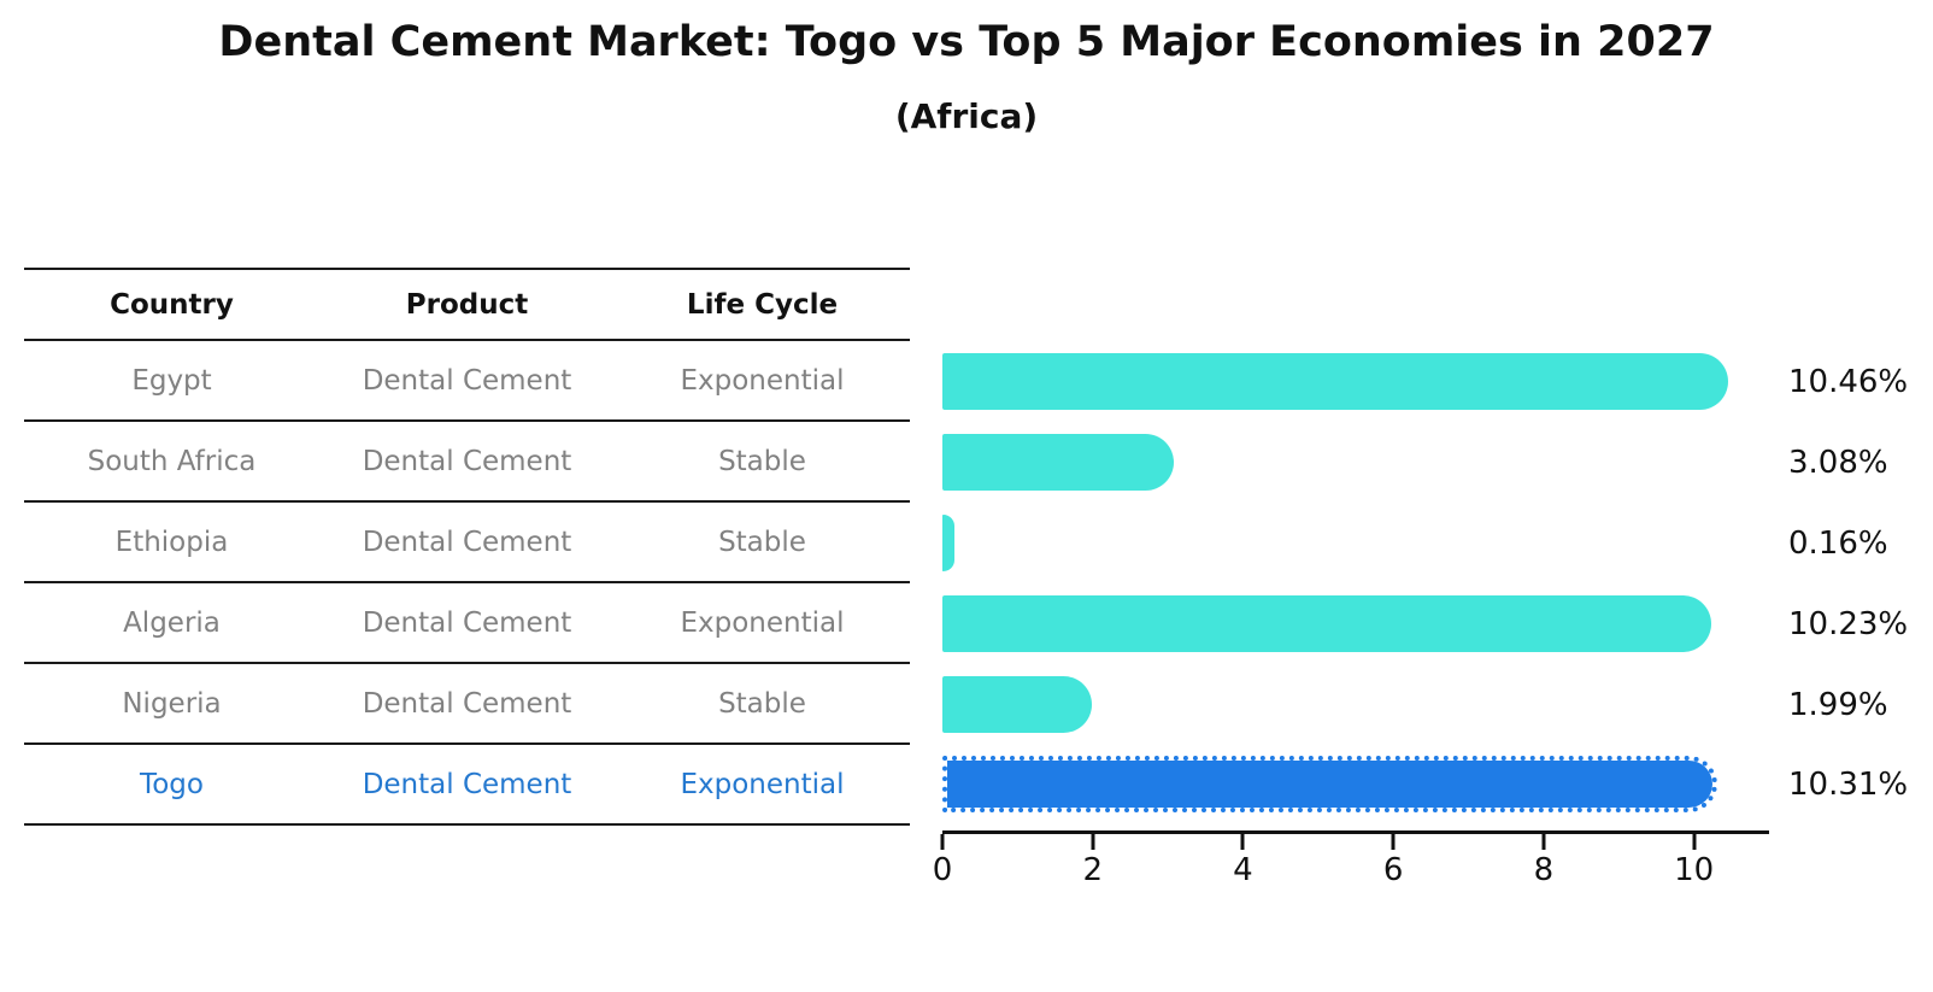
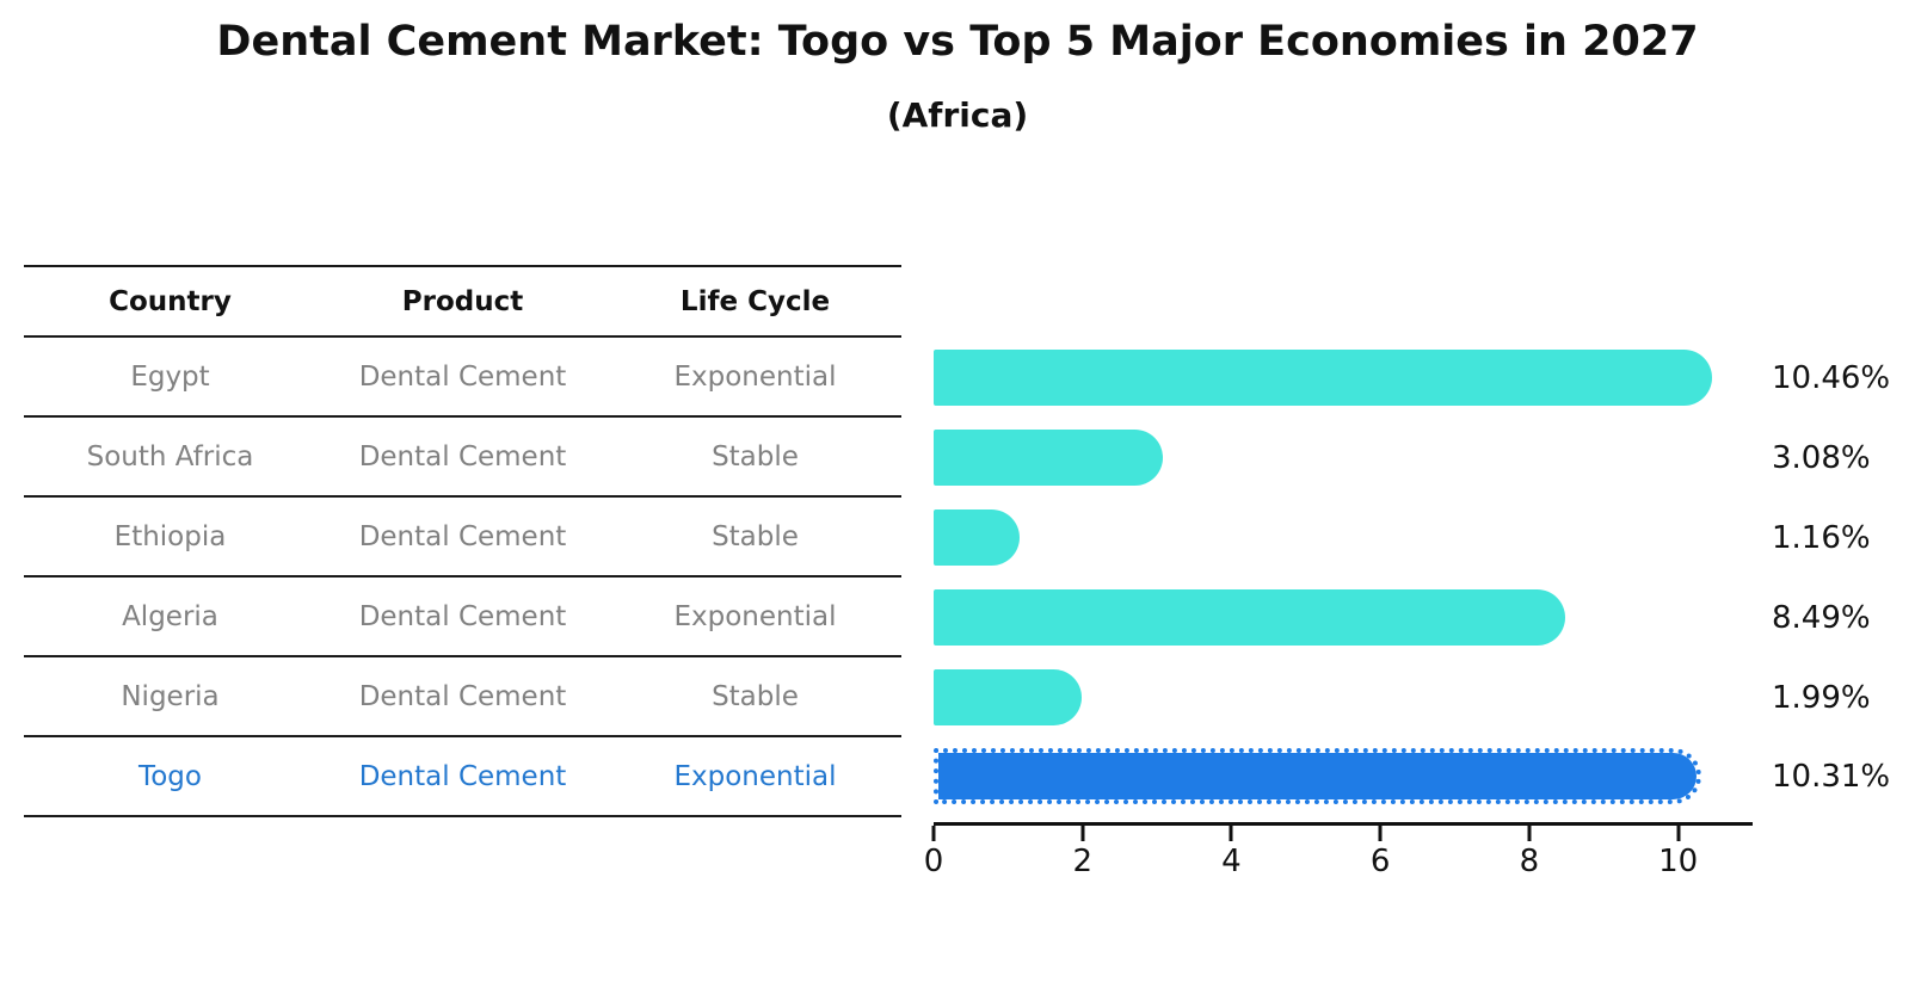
Ethiopia: 0.16% -> 1.16%
Algeria: 10.23% -> 8.49%
